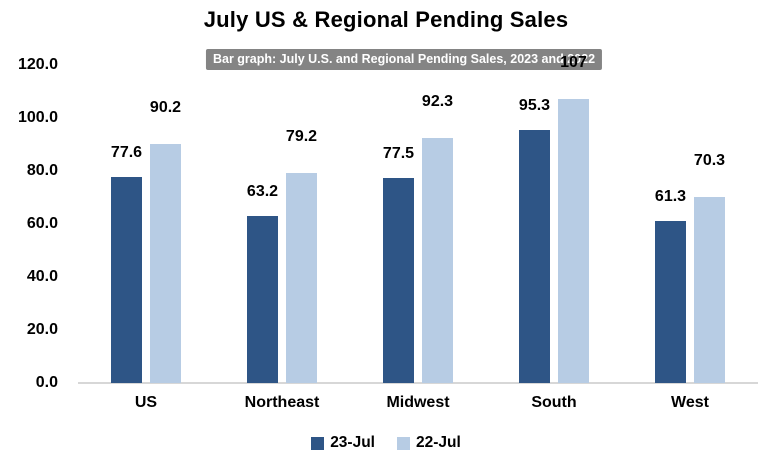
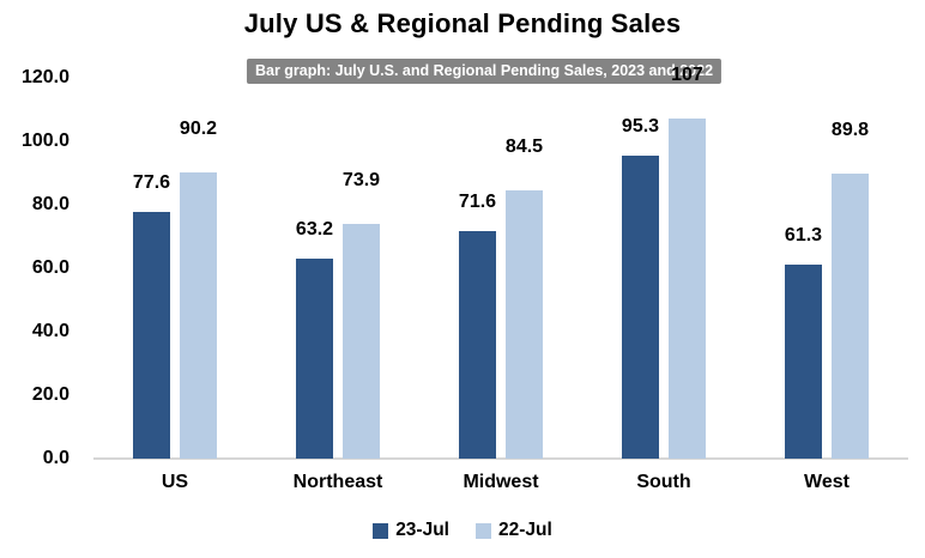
22-Jul/Northeast: 79.2 -> 73.9
23-Jul/Midwest: 77.5 -> 71.6
22-Jul/Midwest: 92.3 -> 84.5
22-Jul/West: 70.3 -> 89.8
